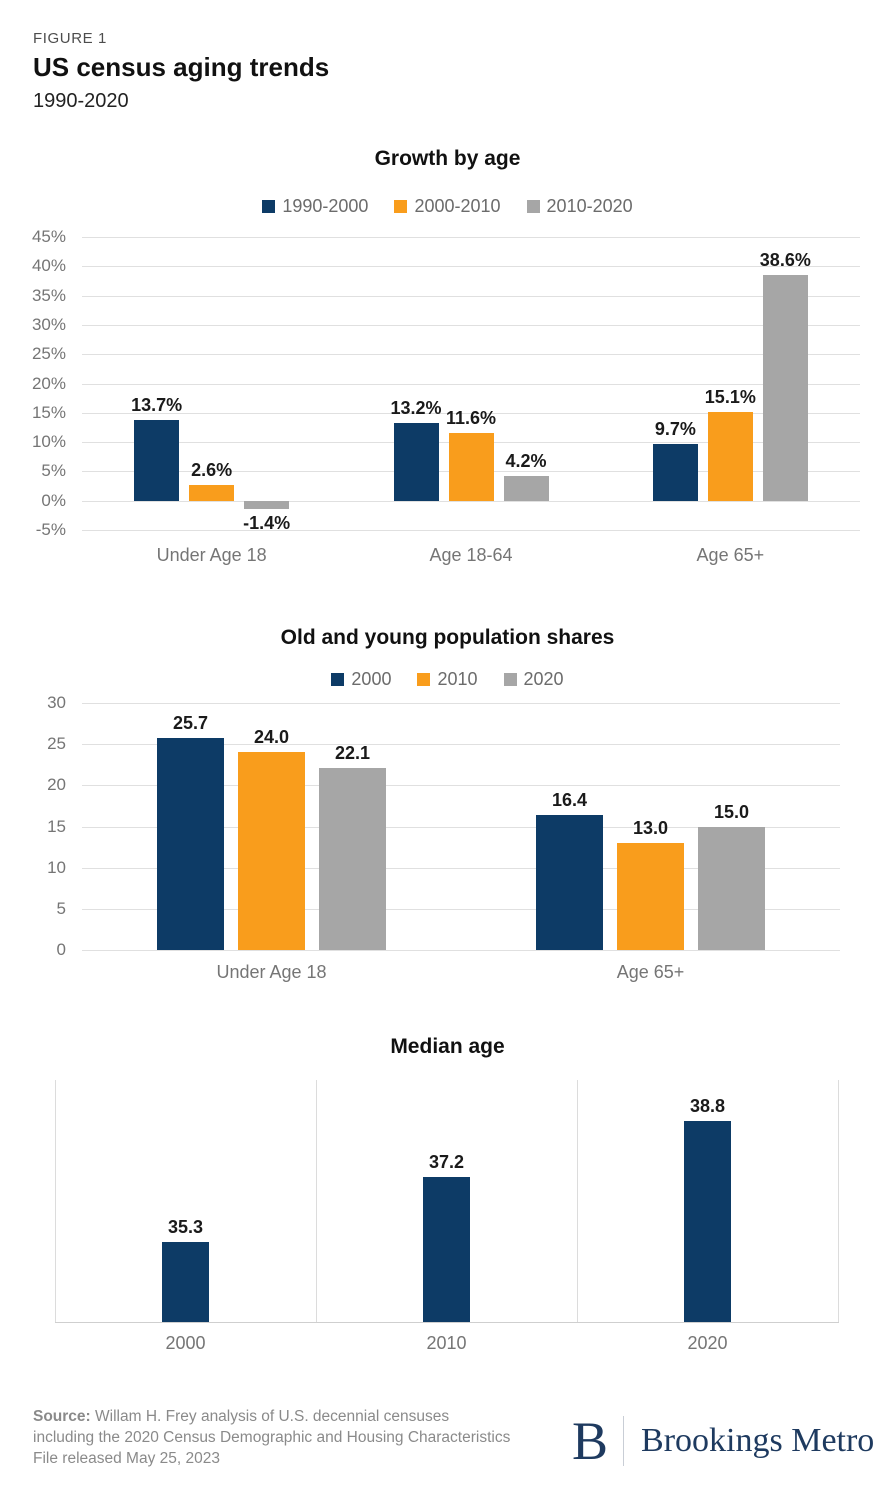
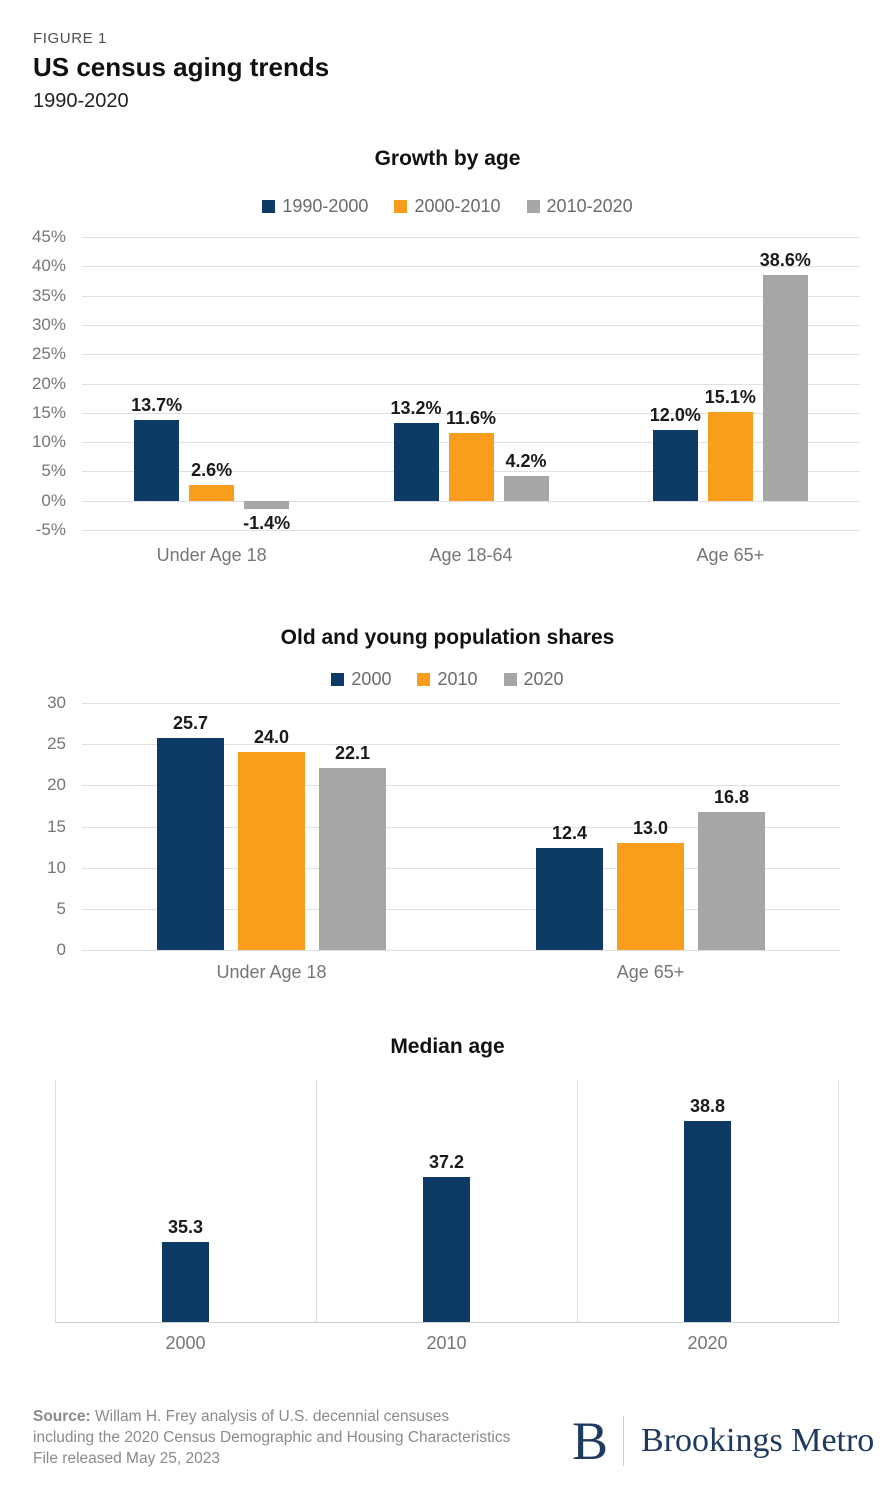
Growth by age/1990-2000/Age 65+: 9.7% -> 12.0%
Old and young population shares/2000/Age 65+: 16.4 -> 12.4
Old and young population shares/2020/Age 65+: 15.0 -> 16.8
